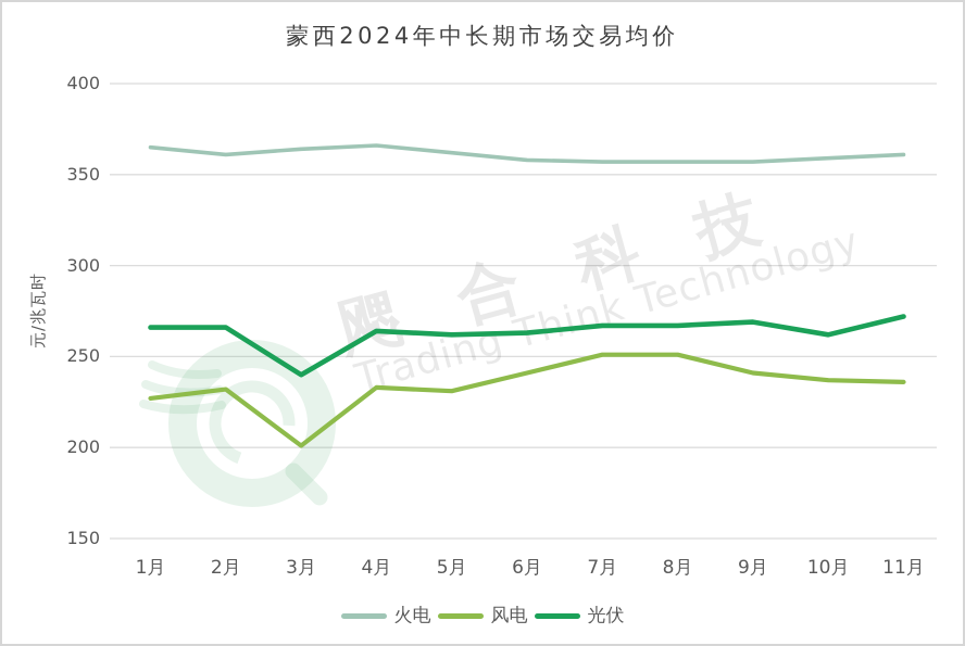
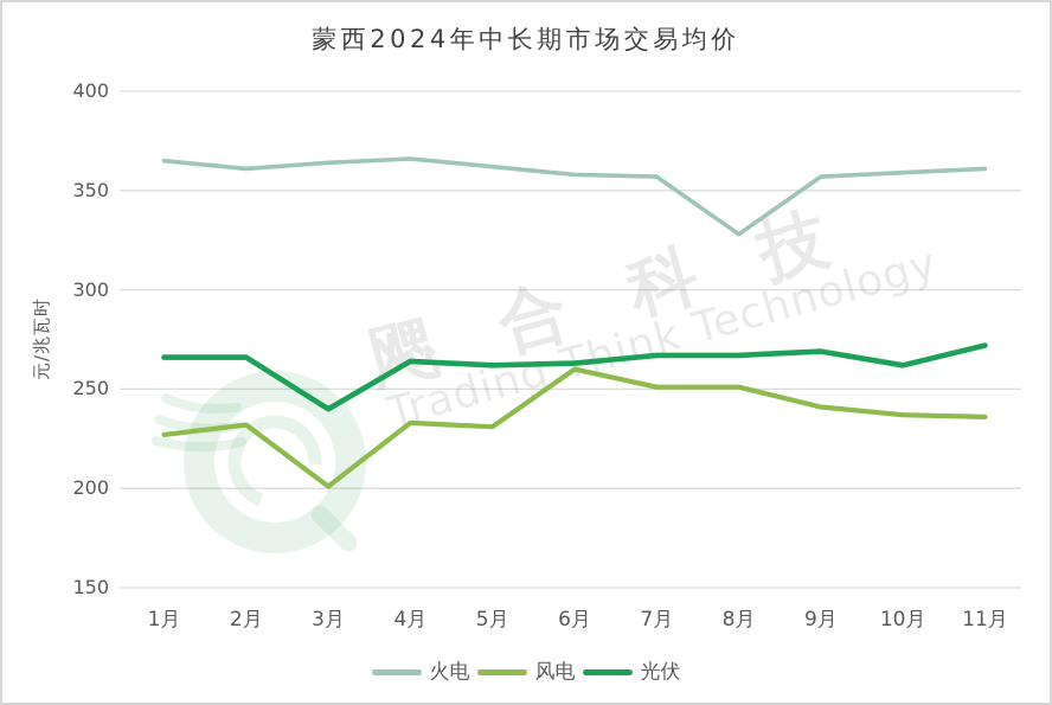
风电/6月: 241 -> 260
火电/8月: 357 -> 328
